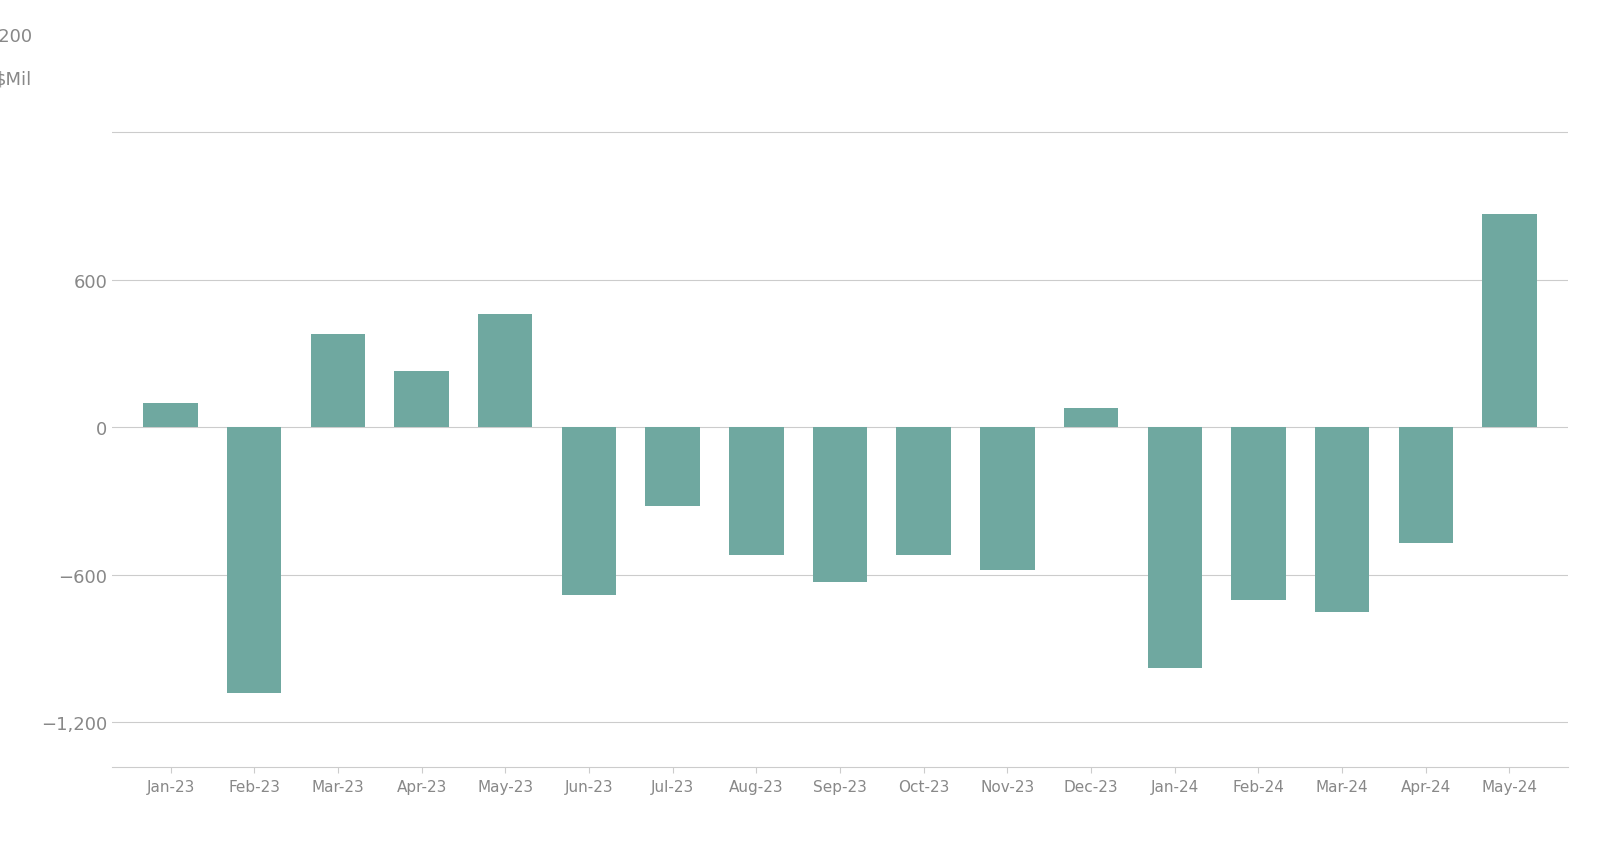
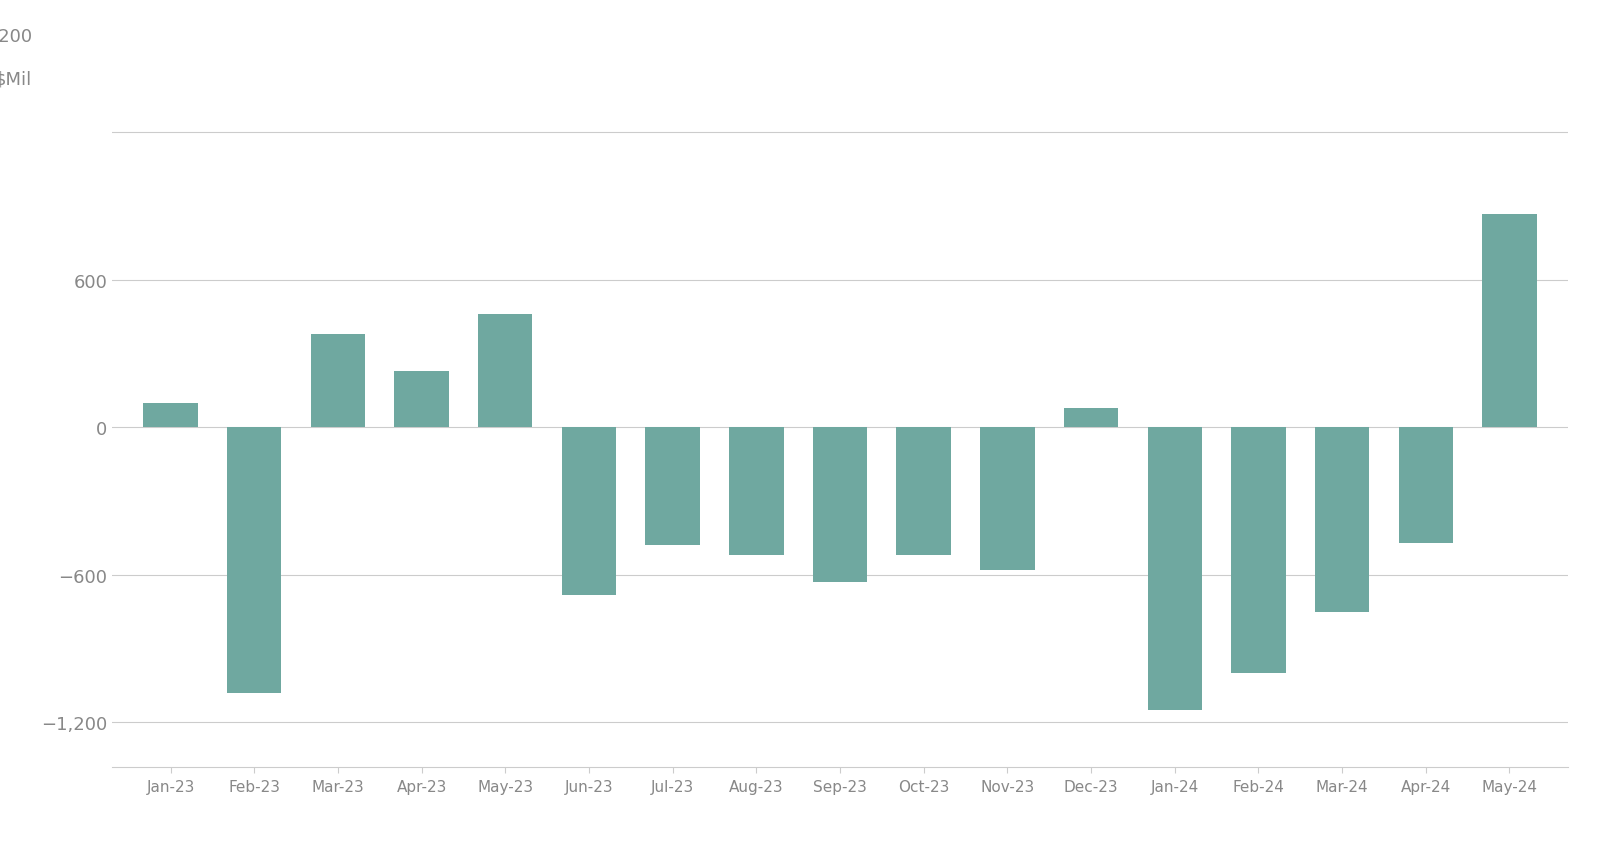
Jul-23: -320 -> -480
Jan-24: -980 -> -1,150
Feb-24: -700 -> -1,000
